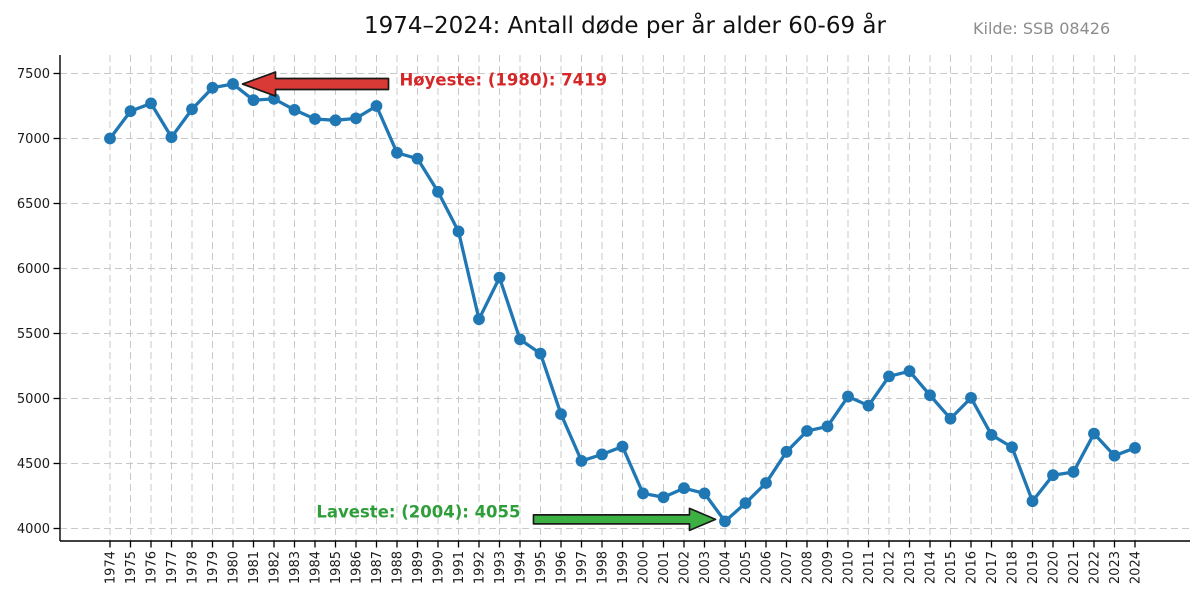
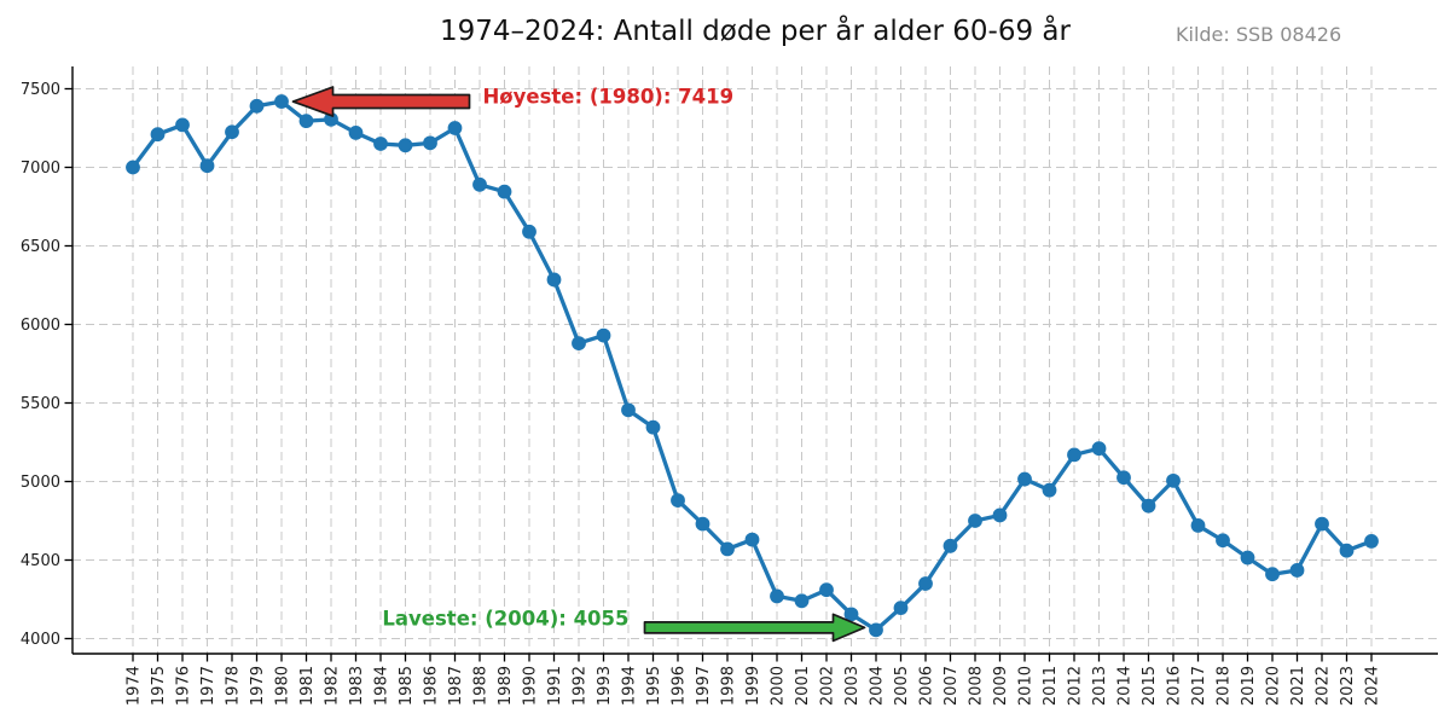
1992: 5610 -> 5880
1997: 4520 -> 4730
2003: 4270 -> 4160
2019: 4210 -> 4520
